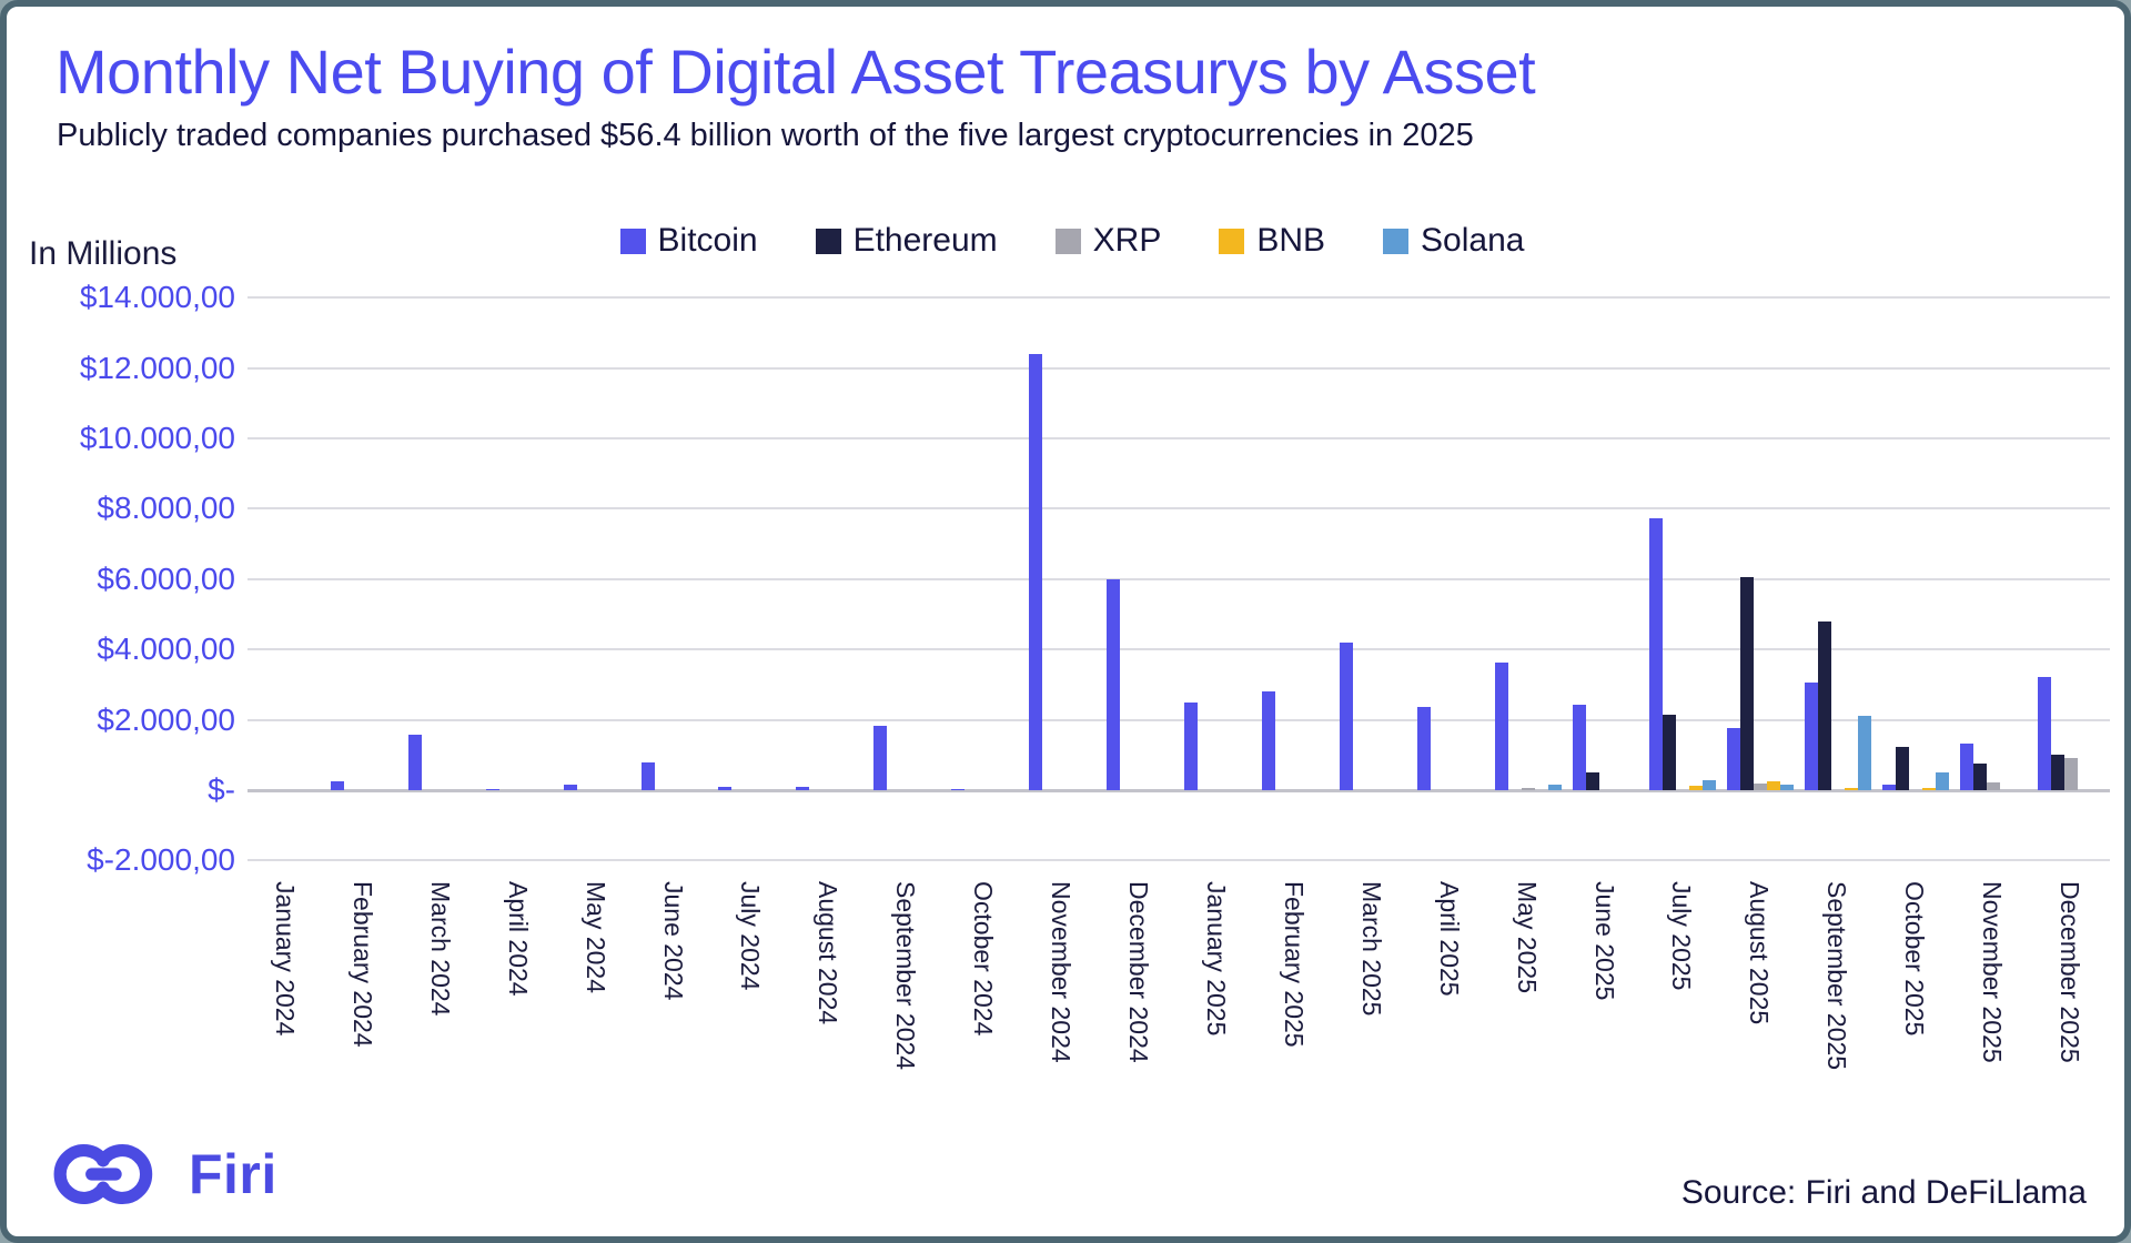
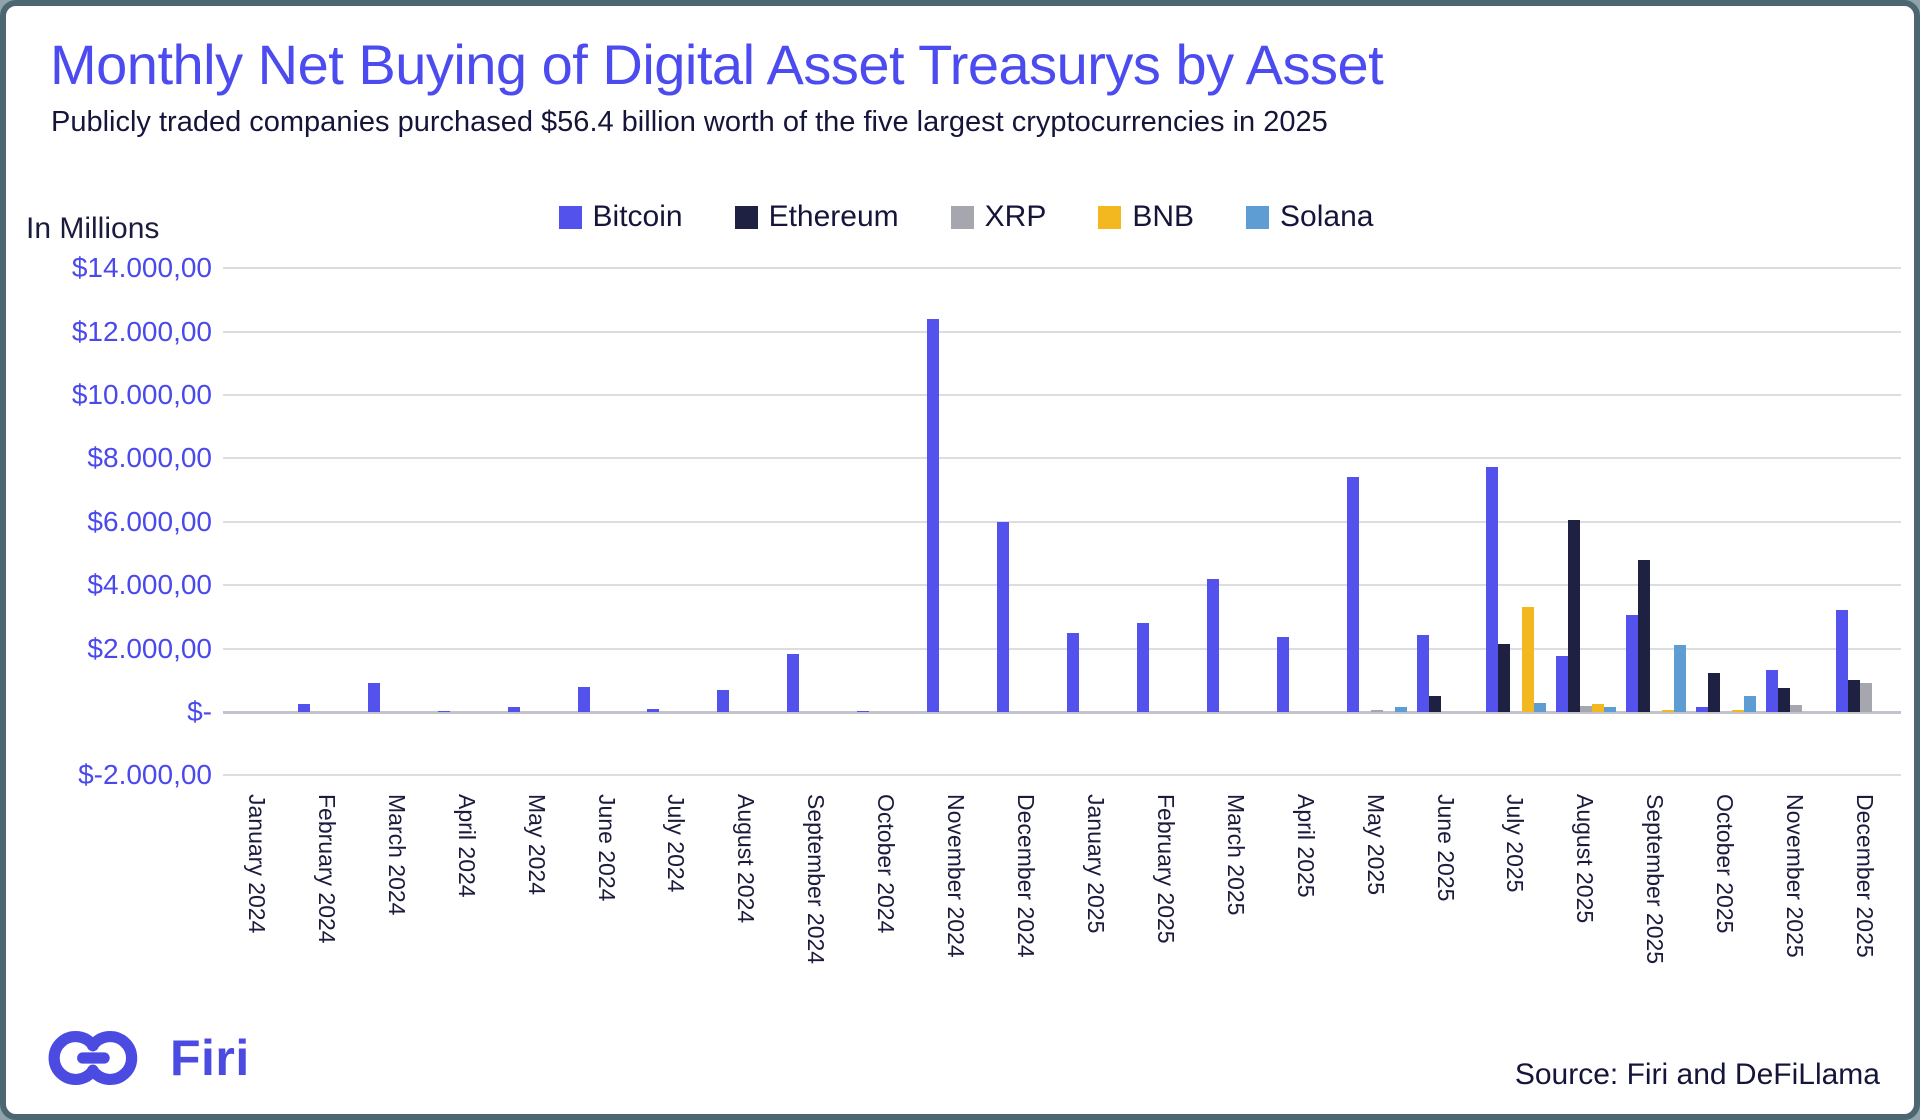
Bitcoin/March 2024: $1600 -> $900
Bitcoin/August 2024: $100 -> $700
Bitcoin/May 2025: $3600 -> $7400
BNB/July 2025: $100 -> $3300
